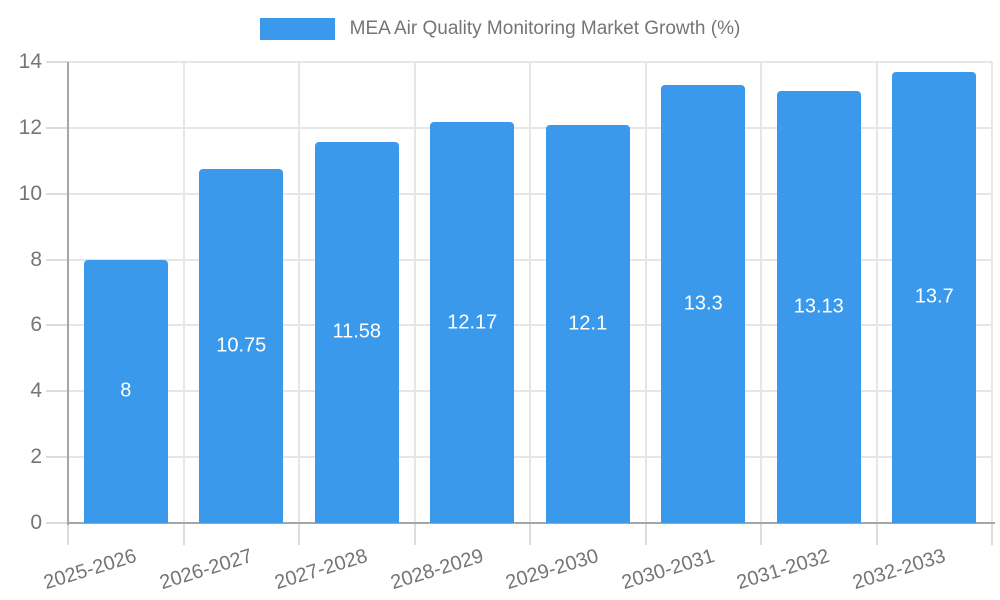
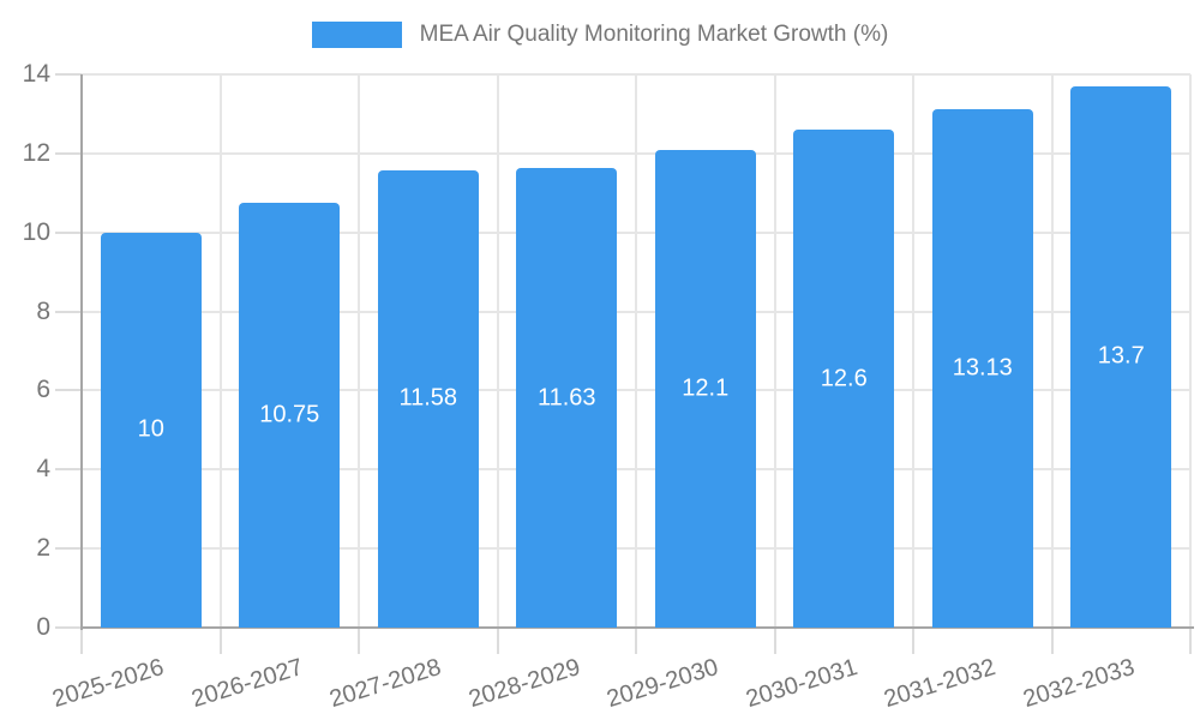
2025-2026: 8 -> 10
2028-2029: 12.17 -> 11.63
2030-2031: 13.3 -> 12.6
